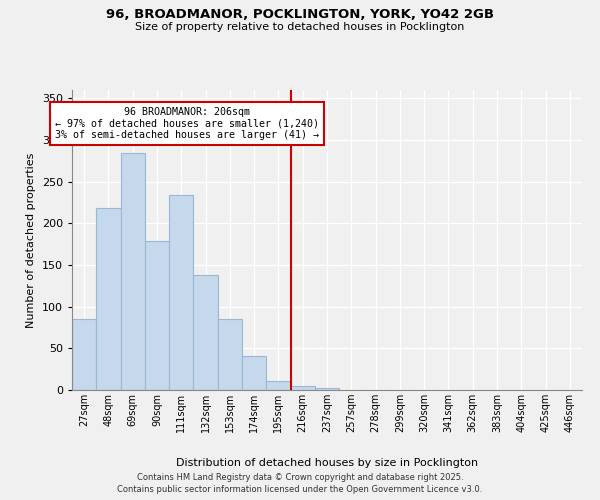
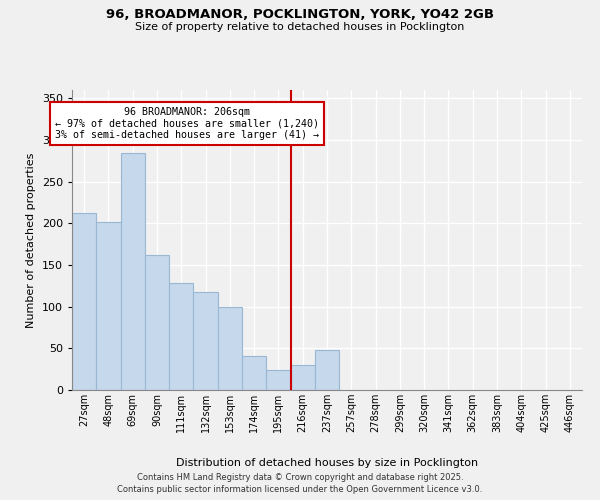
27sqm: 85 -> 212
48sqm: 219 -> 202
90sqm: 179 -> 162
111sqm: 234 -> 128
132sqm: 138 -> 118
153sqm: 85 -> 100
195sqm: 11 -> 24
216sqm: 5 -> 30
237sqm: 2 -> 48
